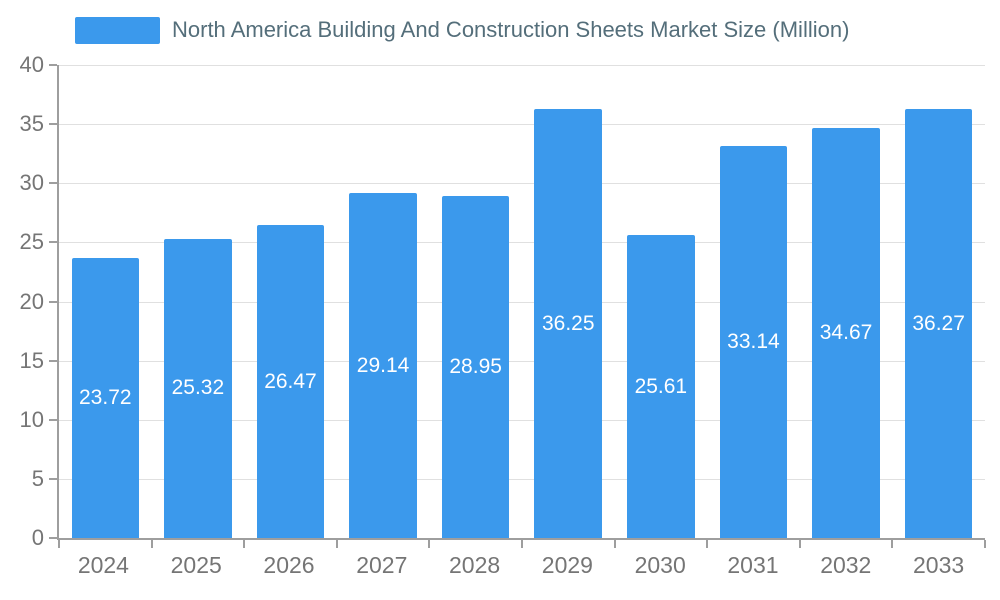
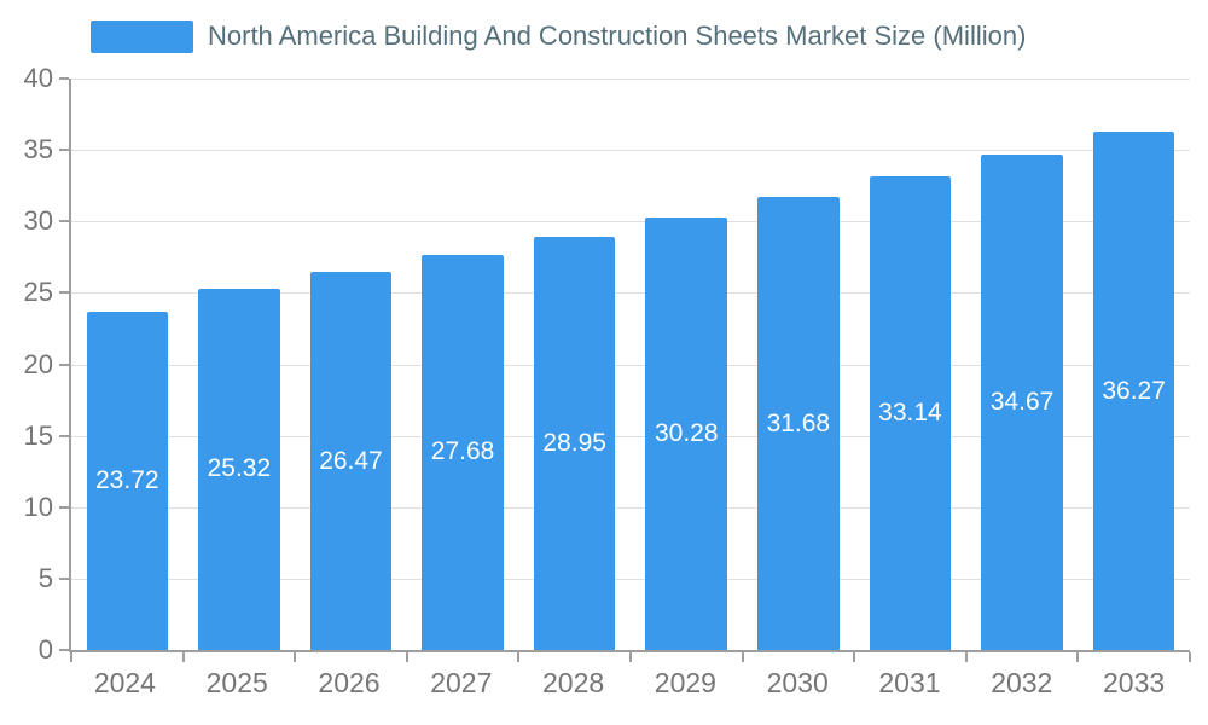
2027: 29.14 -> 27.68
2029: 36.25 -> 30.28
2030: 25.61 -> 31.68
